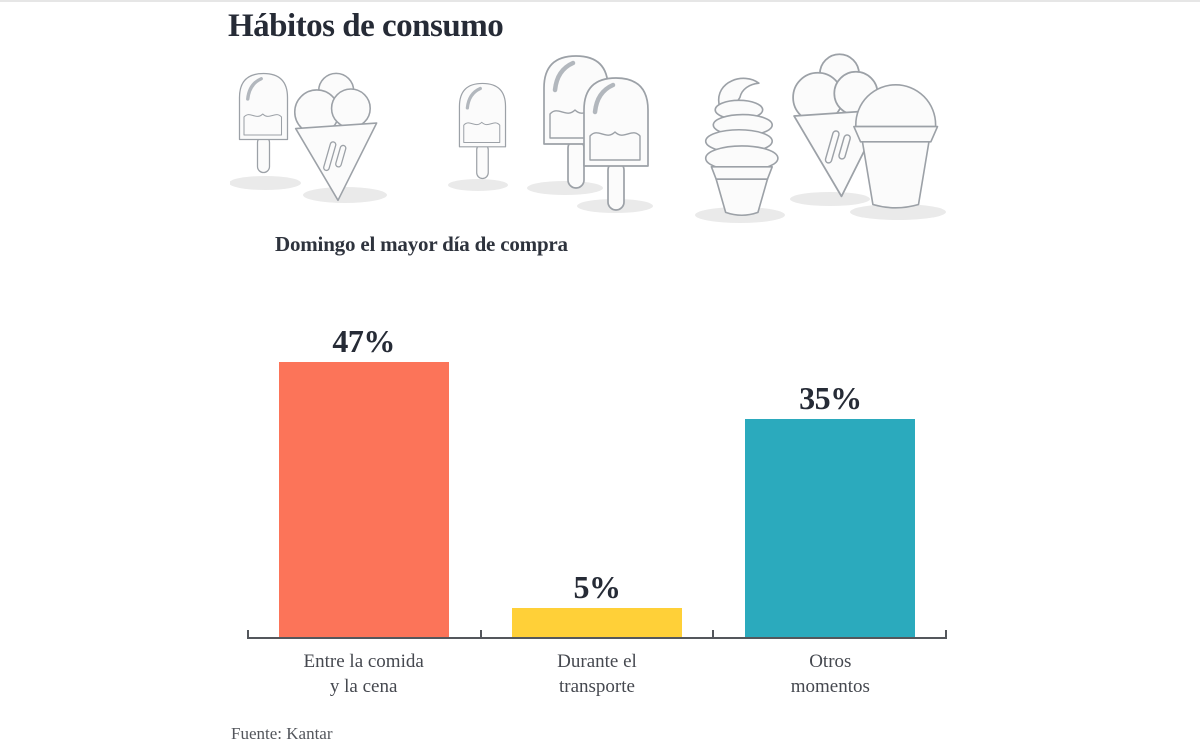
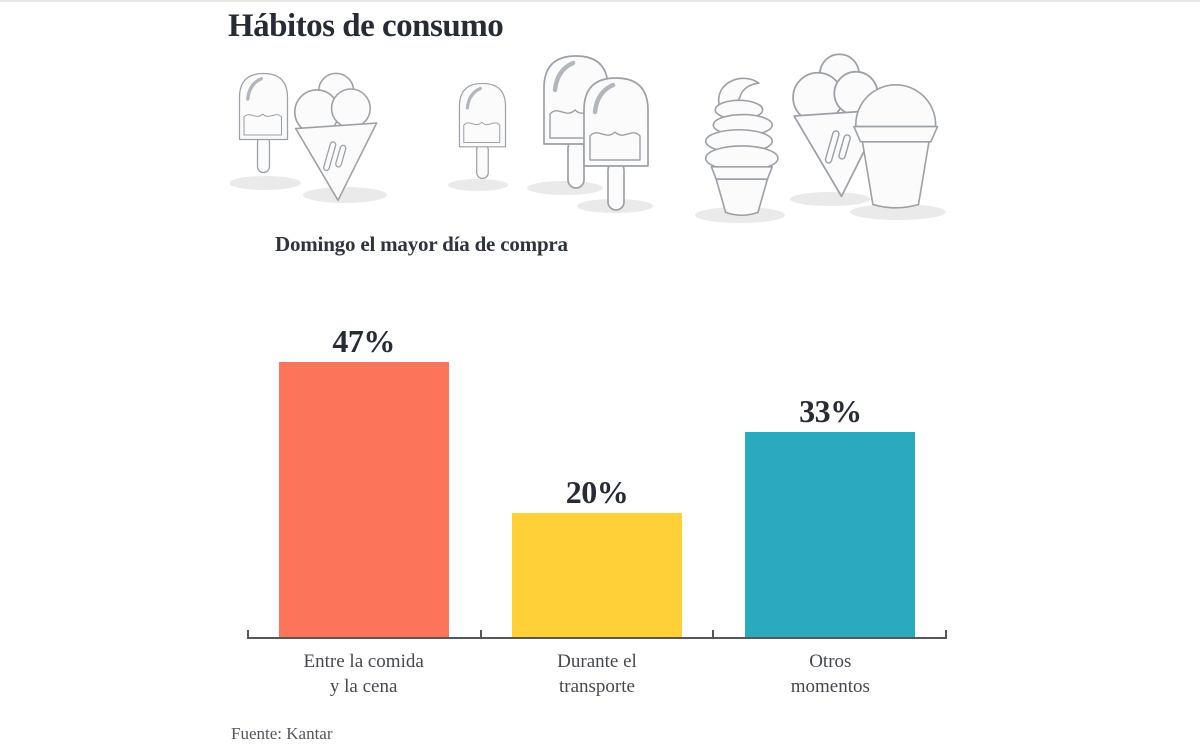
Durante el transporte: 5% -> 20%
Otros momentos: 35% -> 33%
